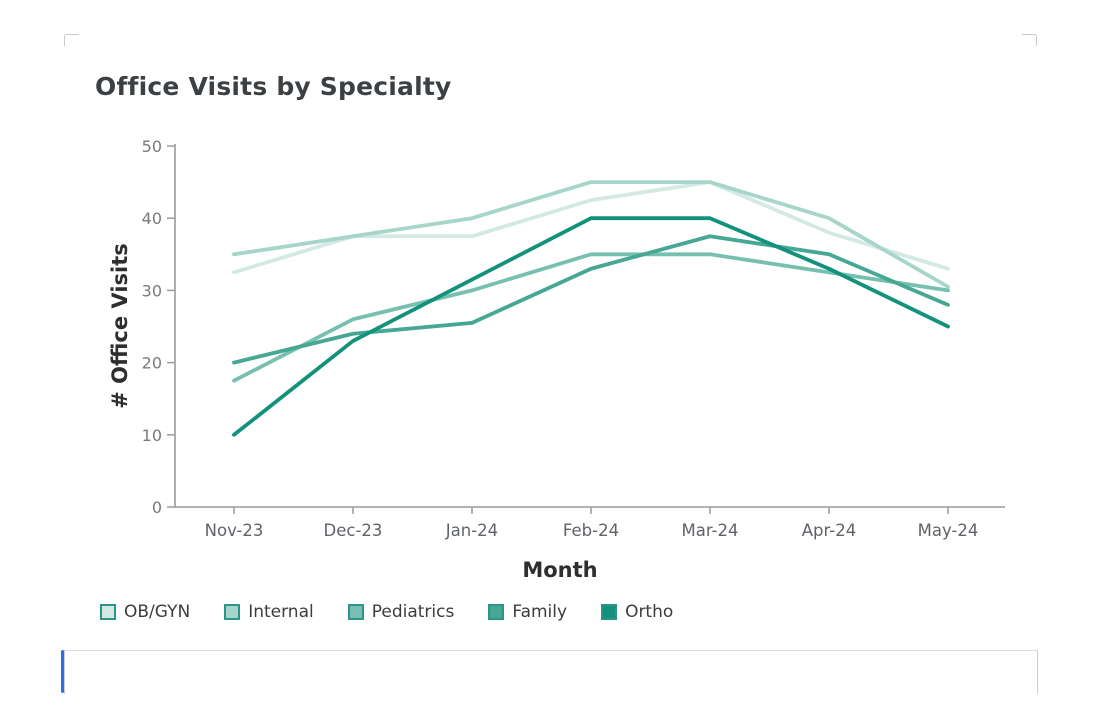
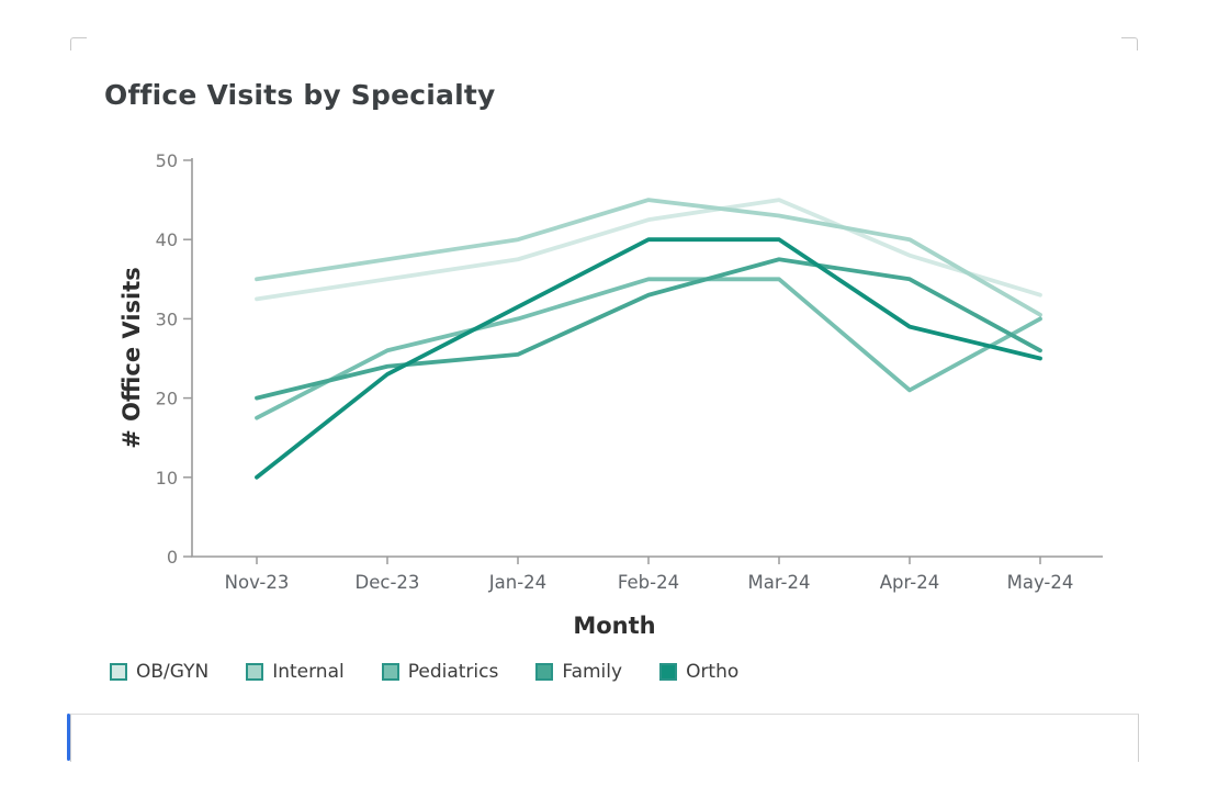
OB/GYN/Dec-23: 38 -> 35
Internal/Mar-24: 45 -> 43
Pediatrics/Apr-24: 32 -> 21
Ortho/Apr-24: 33 -> 29
Family/May-24: 28 -> 26
